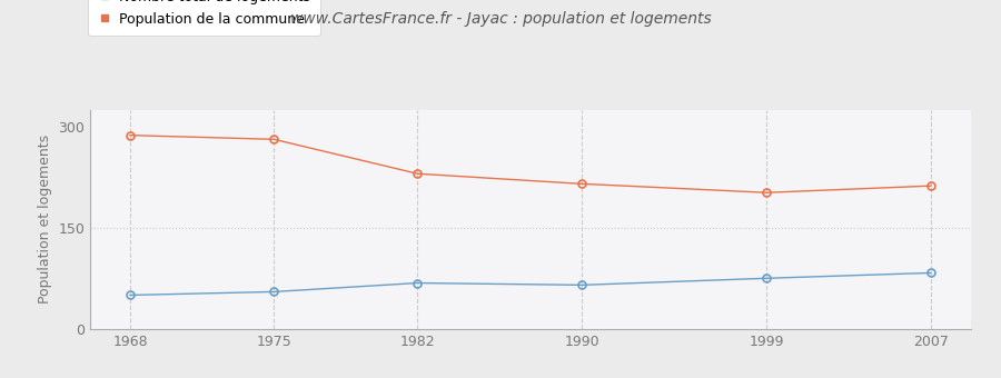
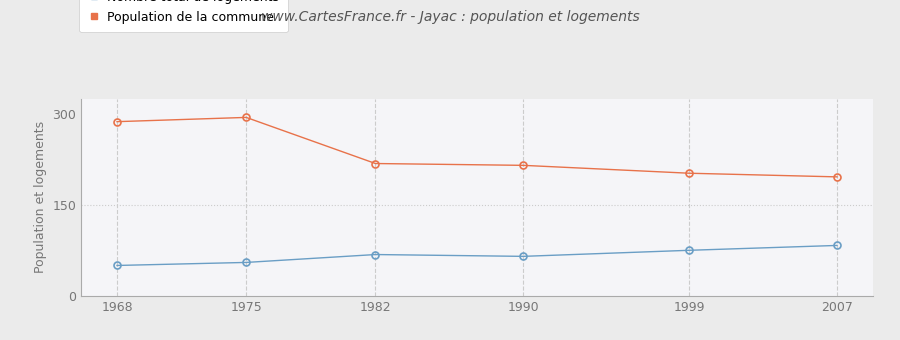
Population de la commune/1975: 281 -> 294
Population de la commune/1982: 230 -> 218
Population de la commune/2007: 212 -> 196
